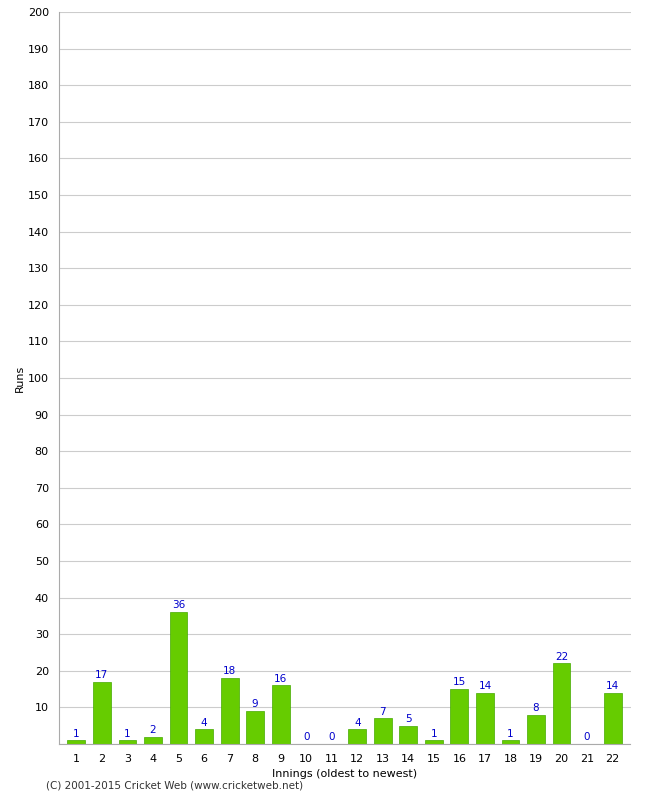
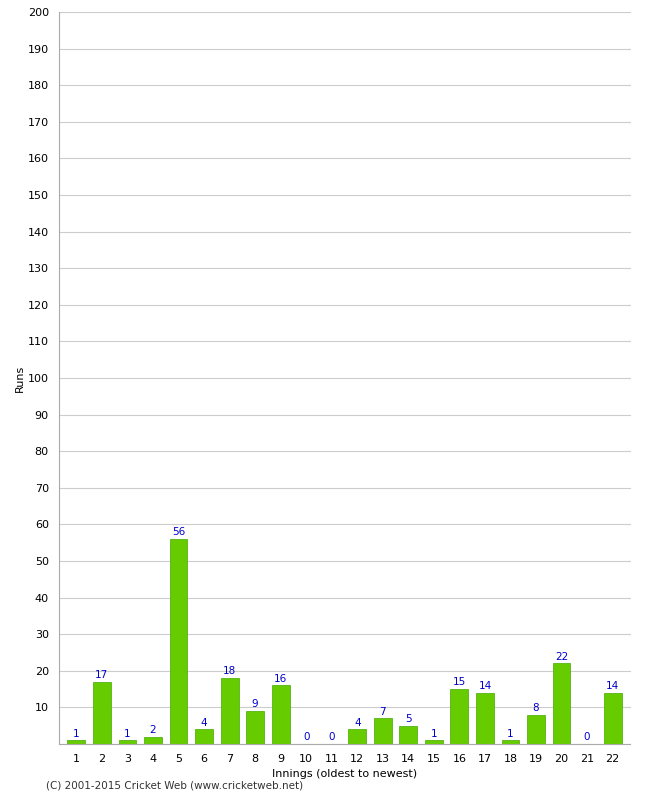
5: 36 -> 56
